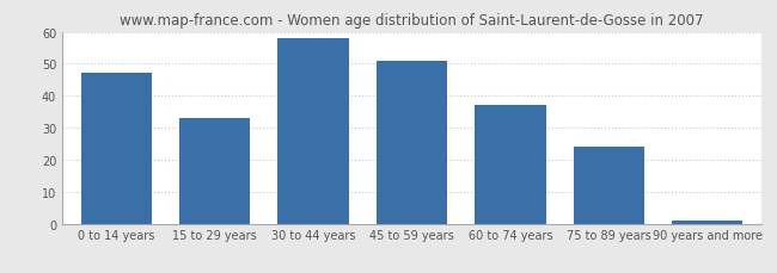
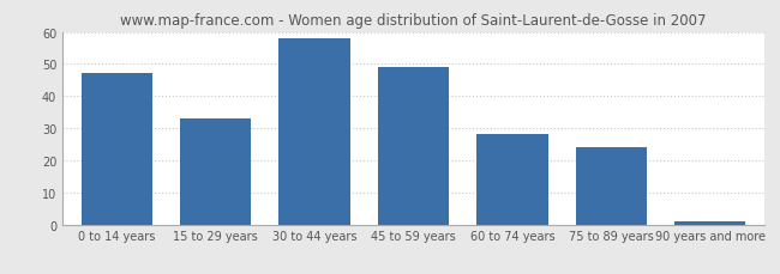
45 to 59 years: 51 -> 49
60 to 74 years: 37 -> 28
